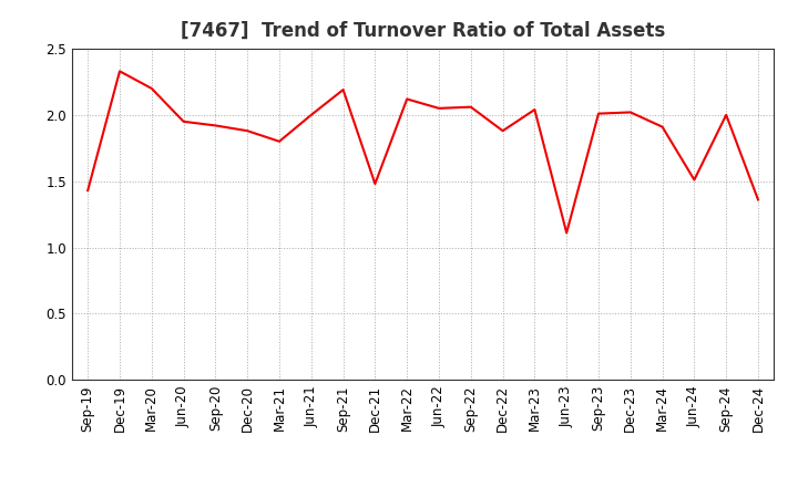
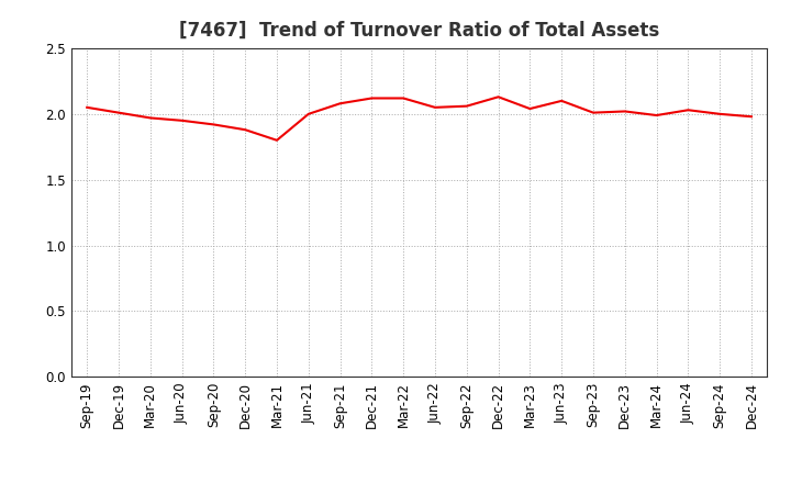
Sep-19: 1.43 -> 2.05
Dec-19: 2.33 -> 2.01
Mar-20: 2.20 -> 1.97
Sep-21: 2.19 -> 2.08
Dec-21: 1.48 -> 2.12
Dec-22: 1.88 -> 2.13
Jun-23: 1.11 -> 2.10
Mar-24: 1.91 -> 1.99
Jun-24: 1.51 -> 2.03
Dec-24: 1.36 -> 1.98
